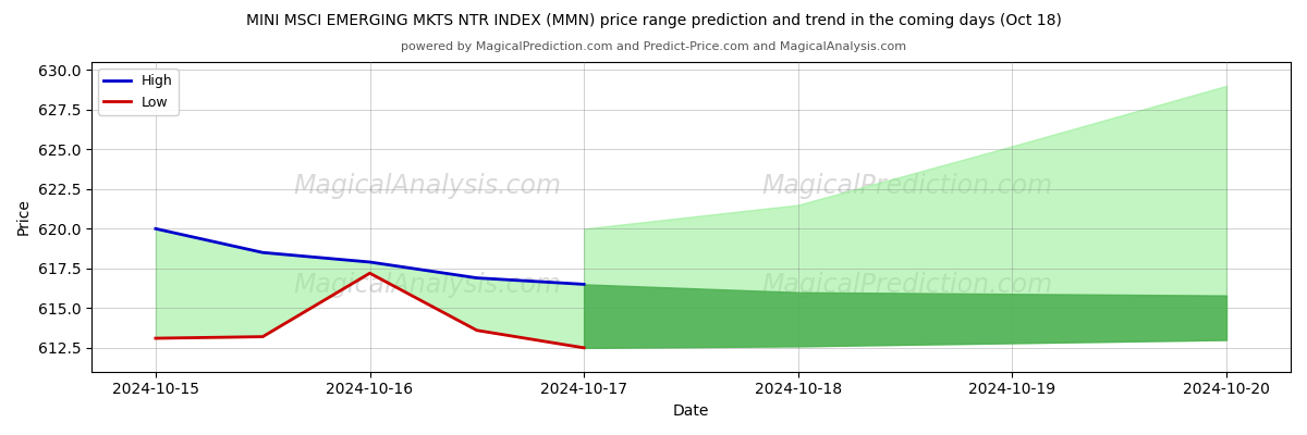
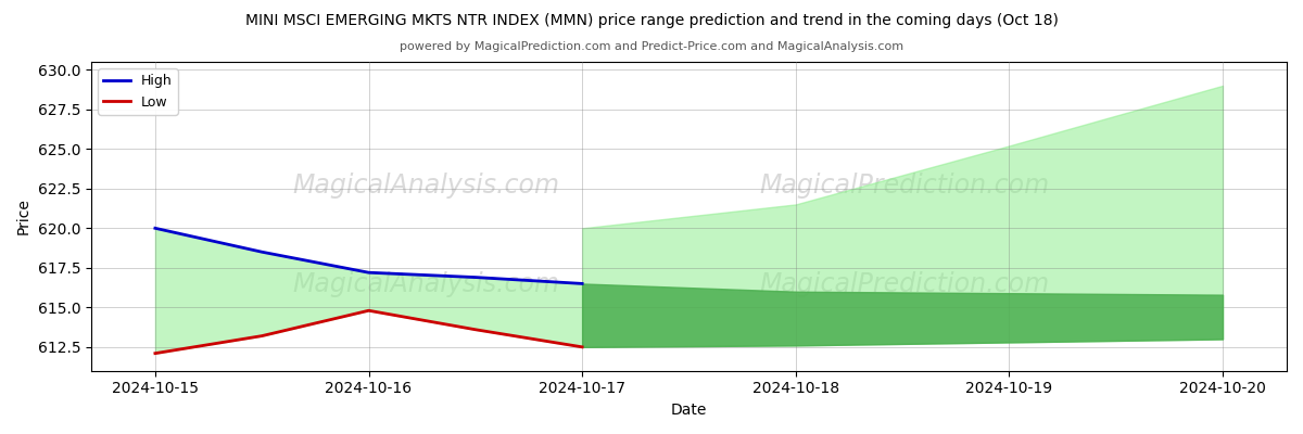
Low/2024-10-15: 613.1 -> 612.1
High/2024-10-16: 617.9 -> 617.2
Low/2024-10-16: 617.2 -> 614.8
